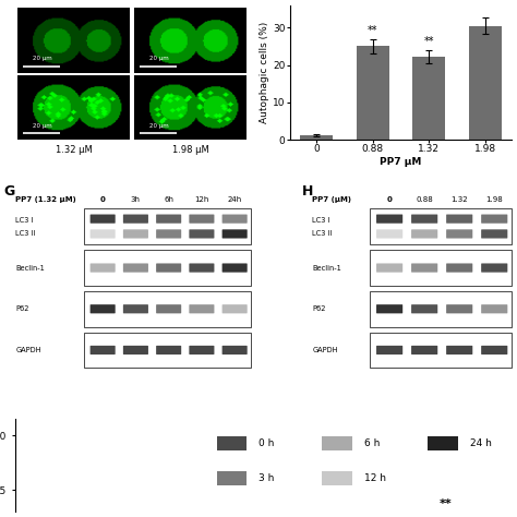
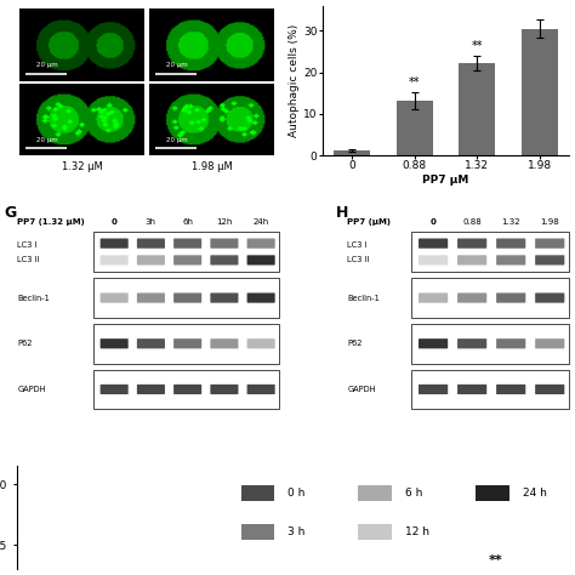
0.88: 25.0 -> 13.2
